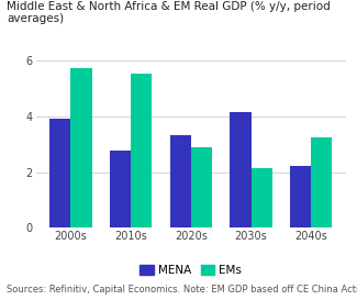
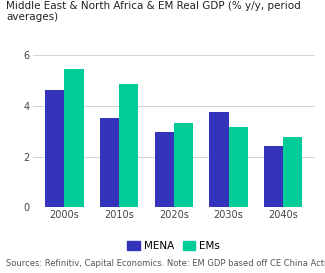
MENA/2000s: 3.90 -> 4.60
EMs/2000s: 5.70 -> 5.45
MENA/2010s: 2.75 -> 3.50
EMs/2010s: 5.50 -> 4.85
MENA/2020s: 3.30 -> 2.95
EMs/2020s: 2.90 -> 3.30
MENA/2030s: 4.15 -> 3.75
EMs/2030s: 2.15 -> 3.15
MENA/2040s: 2.20 -> 2.40
EMs/2040s: 3.25 -> 2.75
